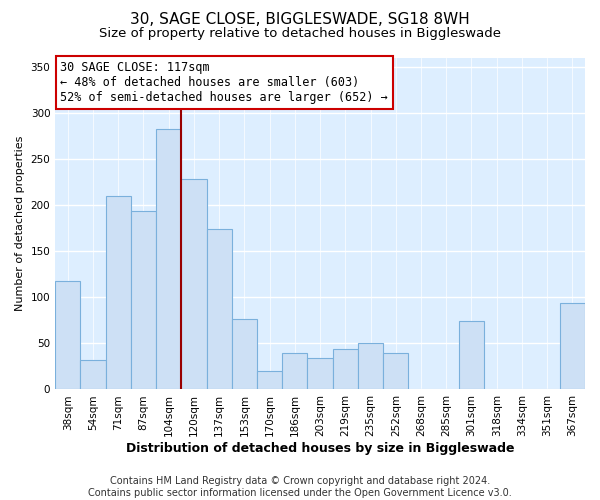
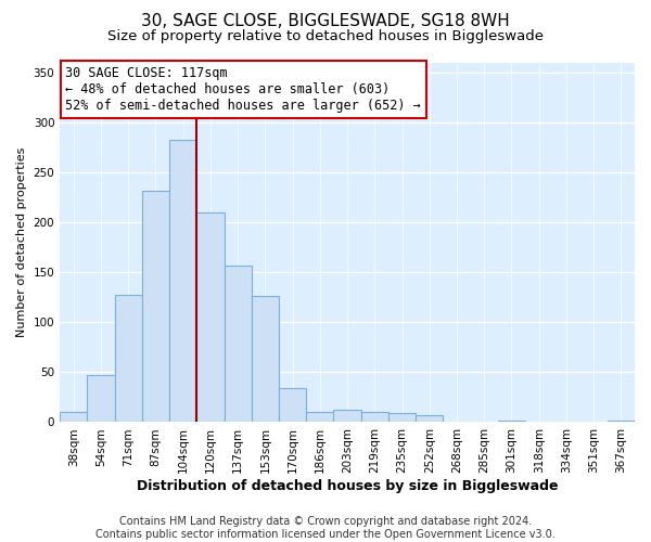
38sqm: 118 -> 10
54sqm: 32 -> 47
71sqm: 210 -> 127
87sqm: 194 -> 231
120sqm: 228 -> 210
137sqm: 174 -> 157
153sqm: 76 -> 126
170sqm: 20 -> 34
186sqm: 40 -> 10
203sqm: 34 -> 12
219sqm: 44 -> 10
235sqm: 50 -> 9
252sqm: 40 -> 7
301sqm: 74 -> 2
367sqm: 94 -> 2
